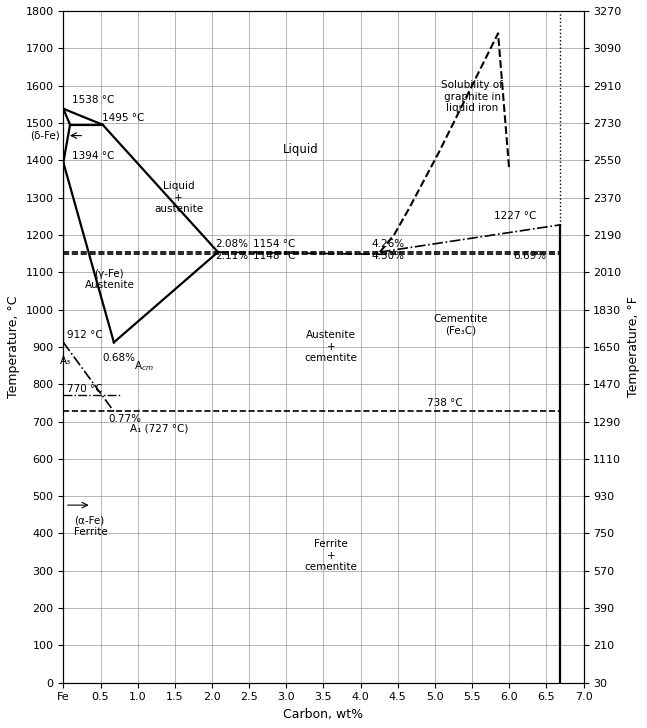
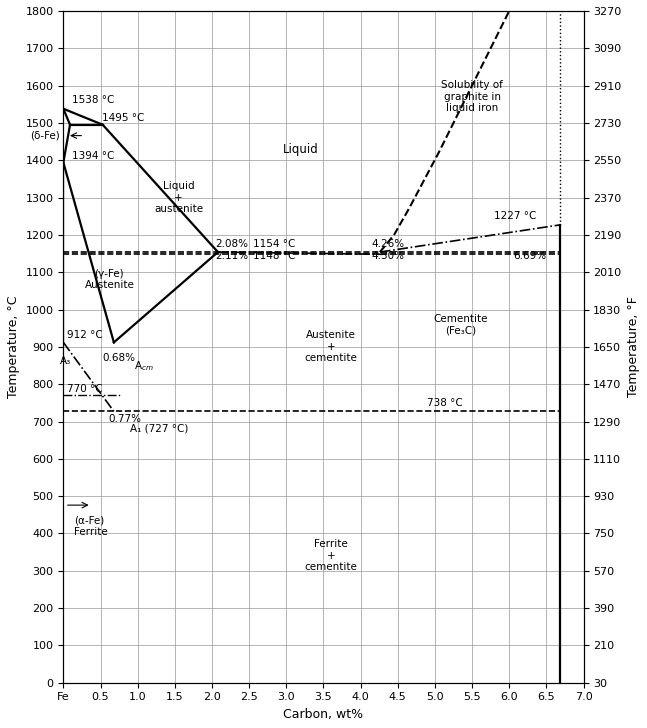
6.0: 1375 -> 1800
